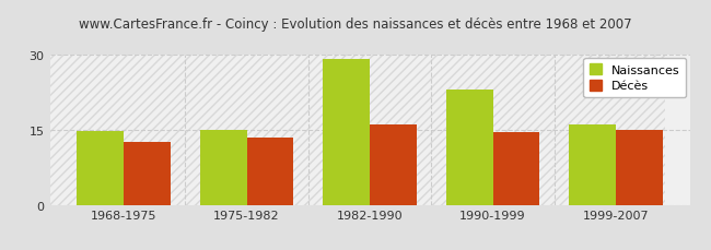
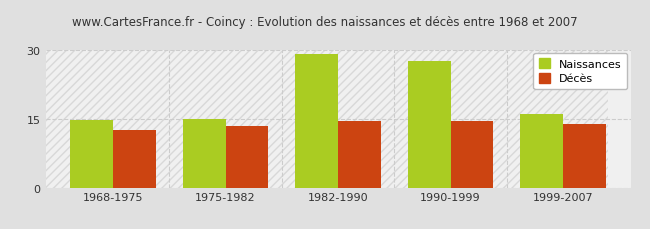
Décès/1982-1990: 16.0 -> 14.5
Naissances/1990-1999: 23.0 -> 27.5
Décès/1999-2007: 15.0 -> 13.9
